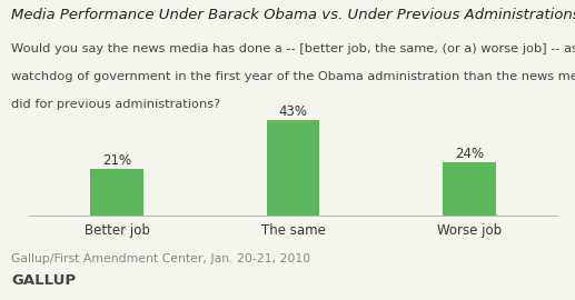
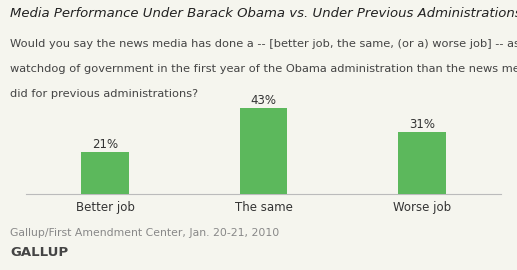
Worse job: 24% -> 31%
